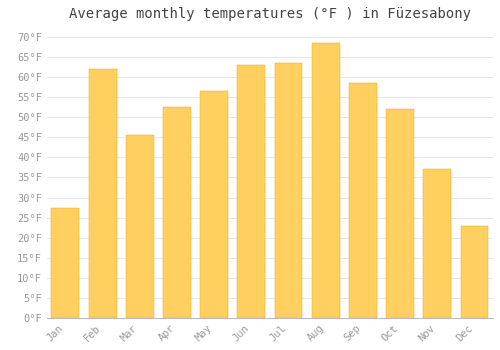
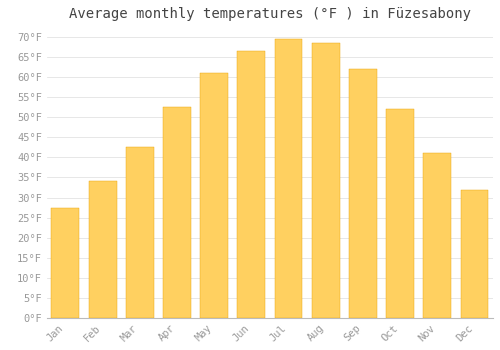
Feb: 62.0°F -> 34.0°F
Mar: 45.5°F -> 42.5°F
May: 56.5°F -> 61.0°F
Jun: 63.0°F -> 66.5°F
Jul: 63.5°F -> 69.5°F
Sep: 58.5°F -> 62.0°F
Nov: 37.0°F -> 41.0°F
Dec: 23.0°F -> 32.0°F
